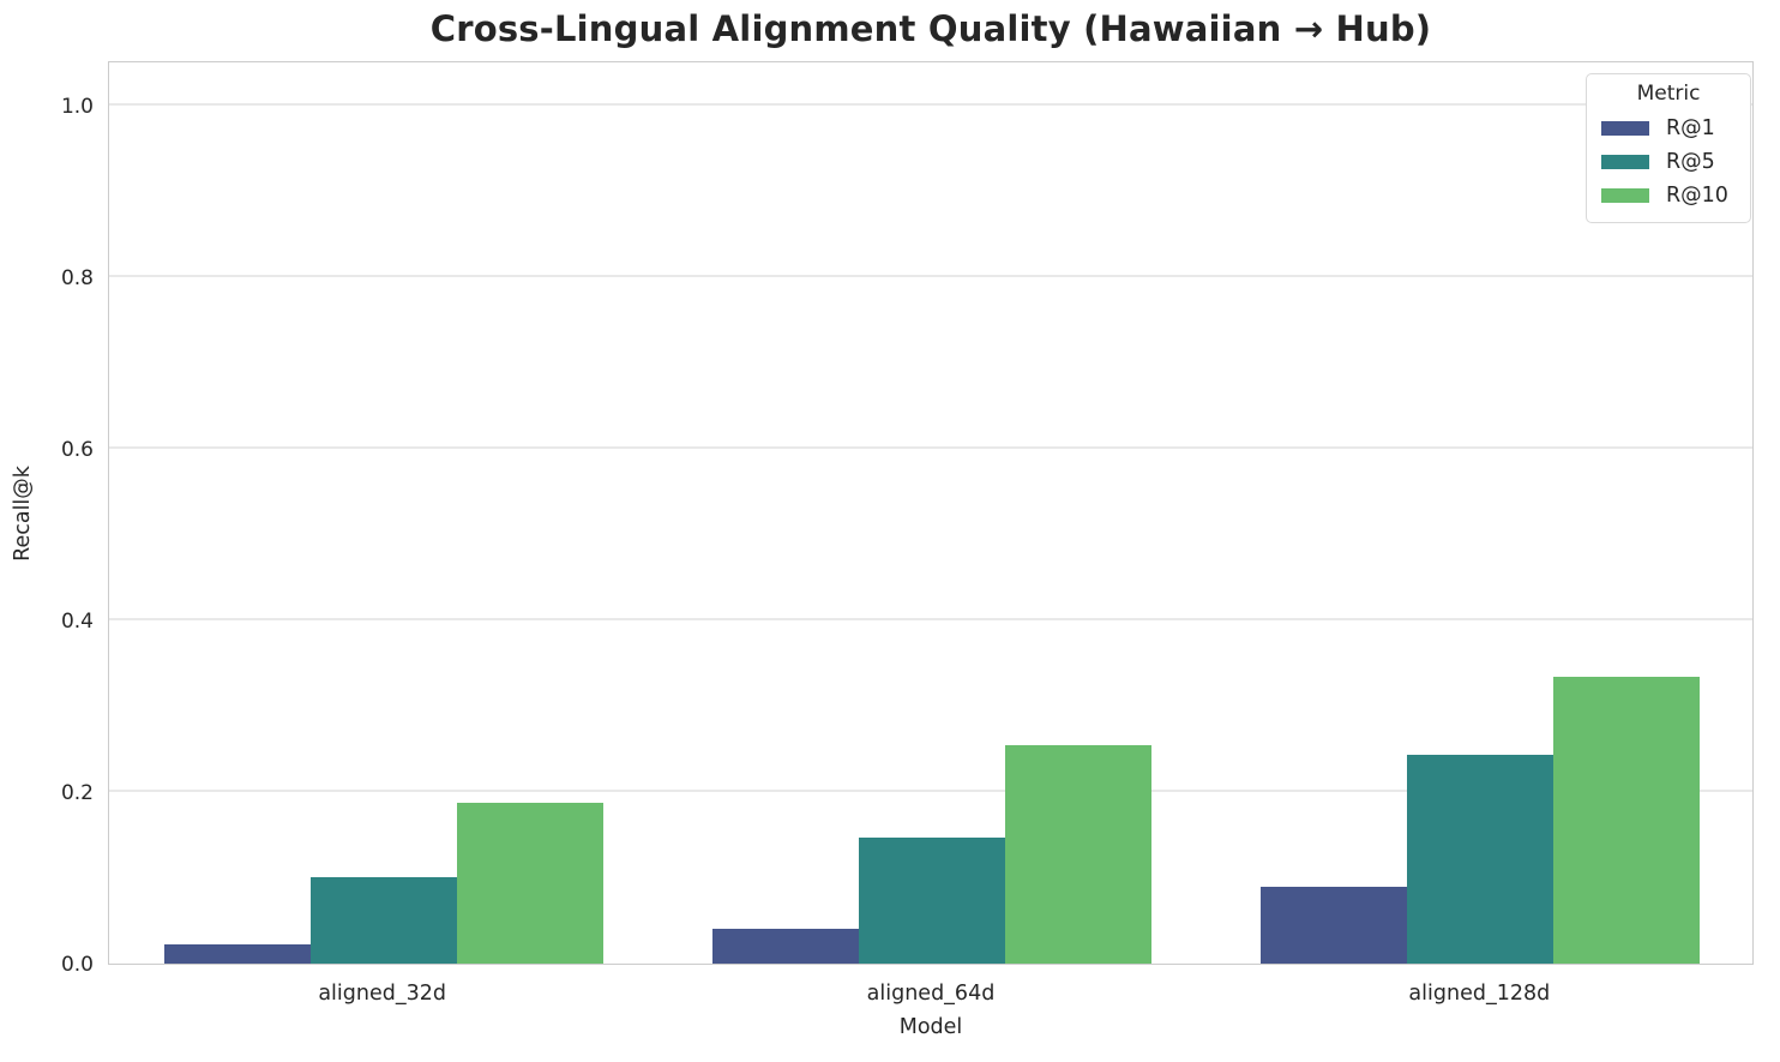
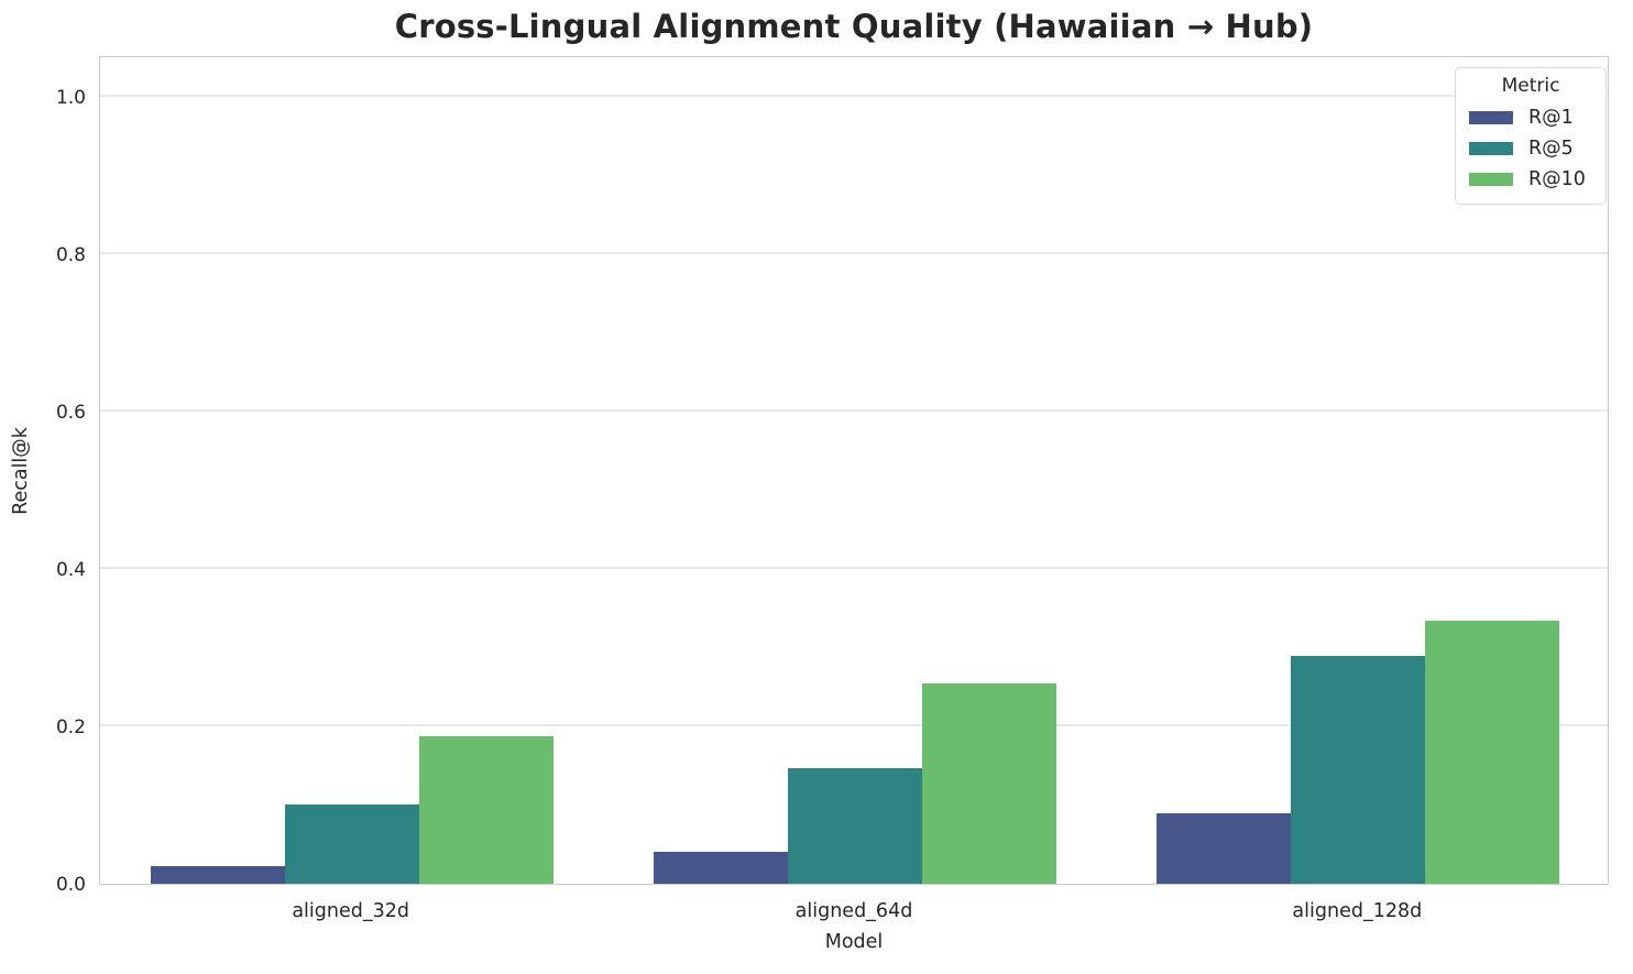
R@5/aligned_128d: 0.24 -> 0.29
